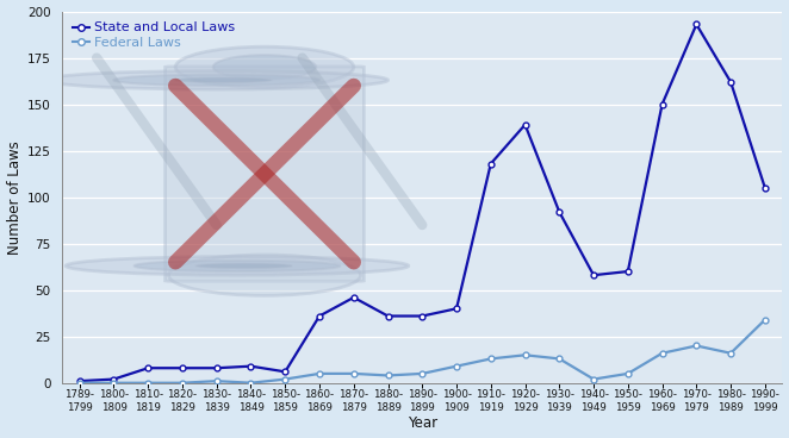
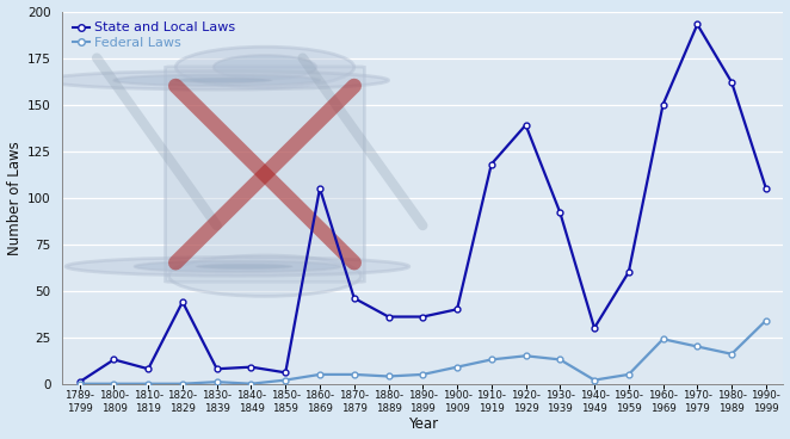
State and Local Laws/1800- 1809: 2 -> 13
State and Local Laws/1820- 1829: 8 -> 44
State and Local Laws/1860- 1869: 36 -> 105
State and Local Laws/1940- 1949: 58 -> 30
Federal Laws/1960- 1969: 16 -> 24
